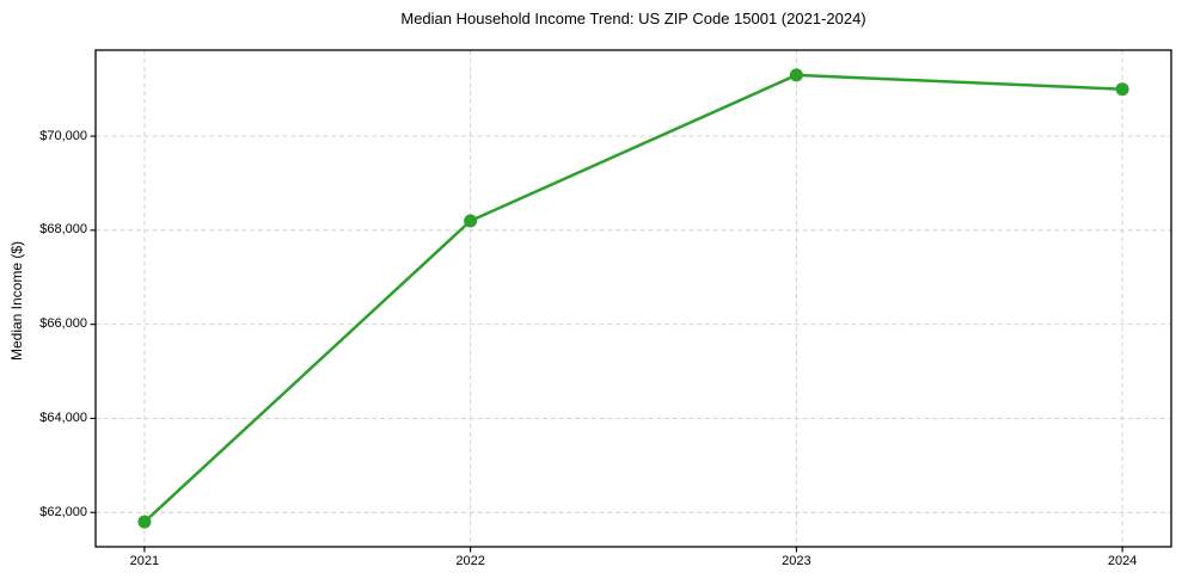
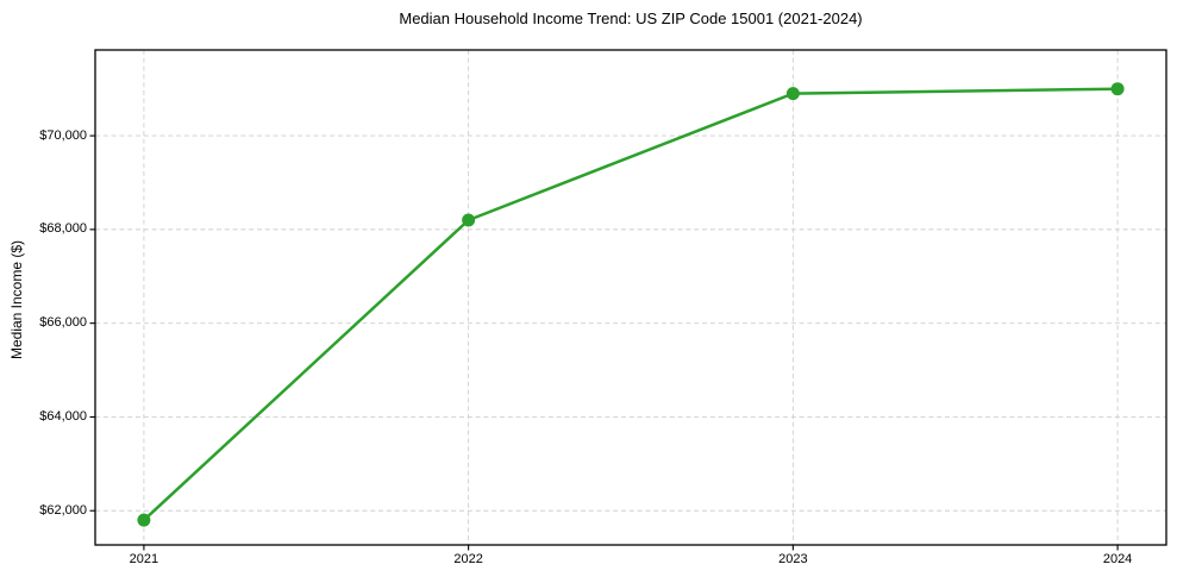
2023: $71300 -> $70900
